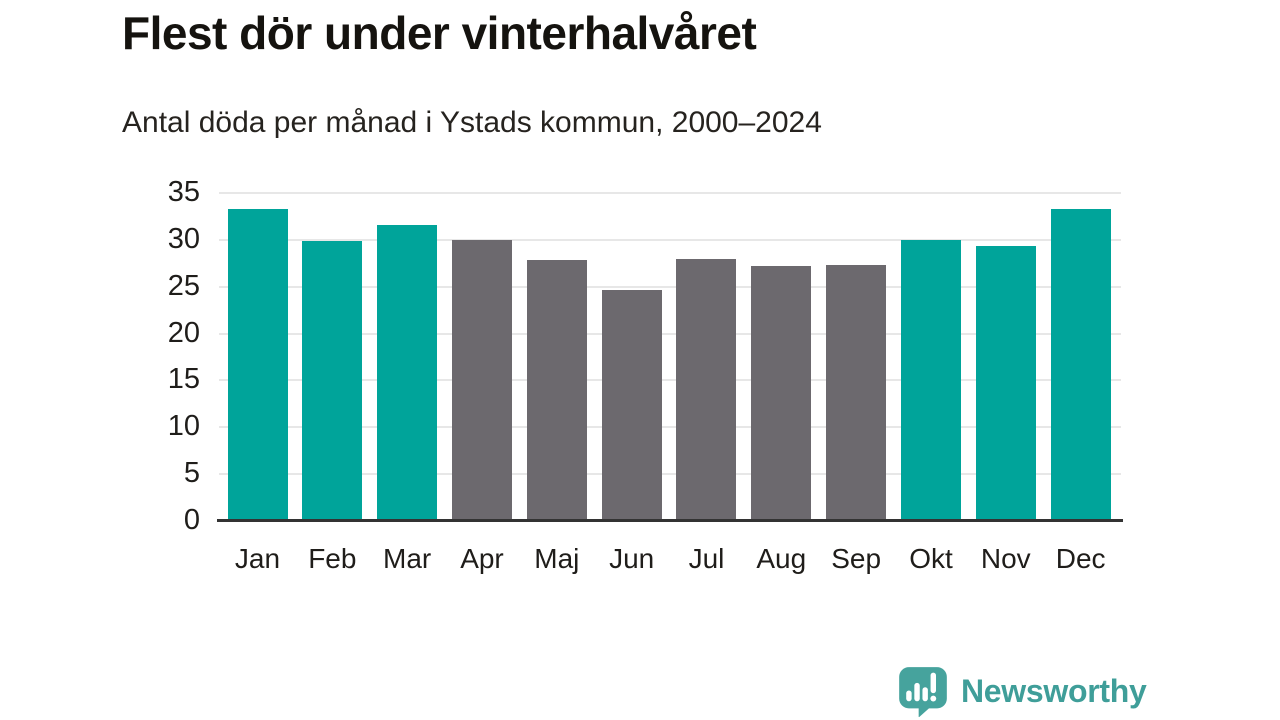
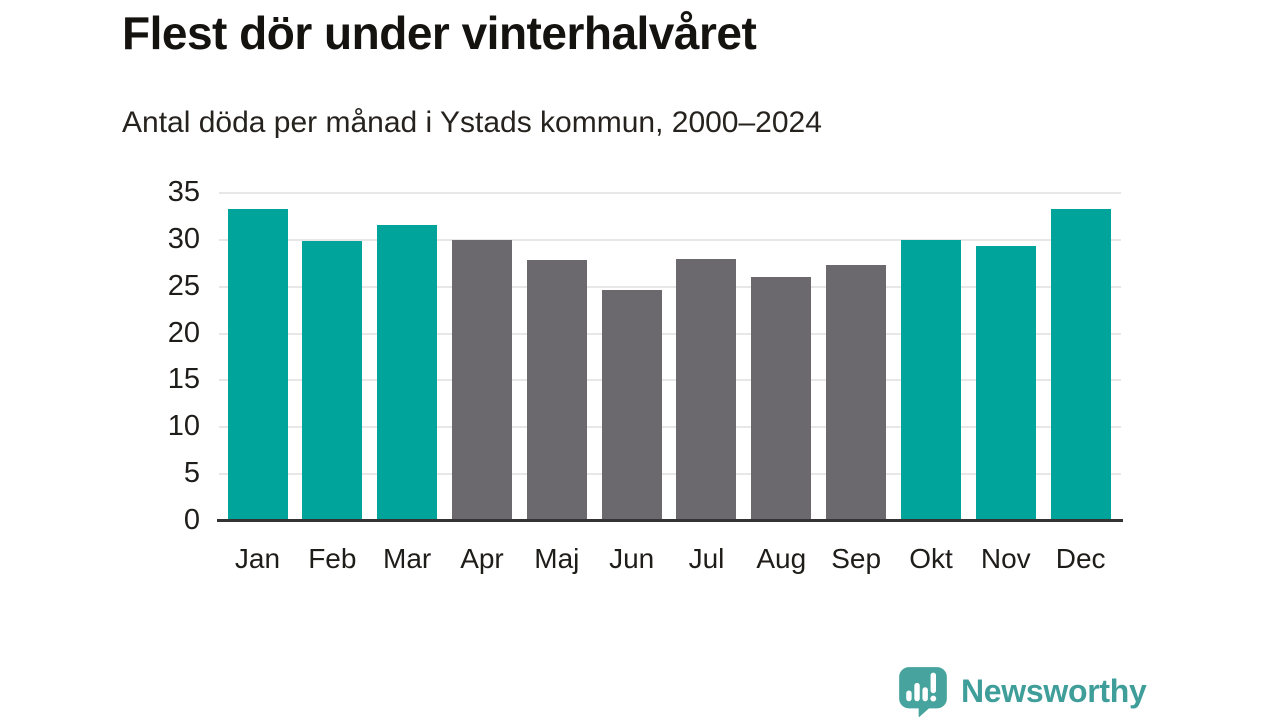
Aug: 27 -> 26
